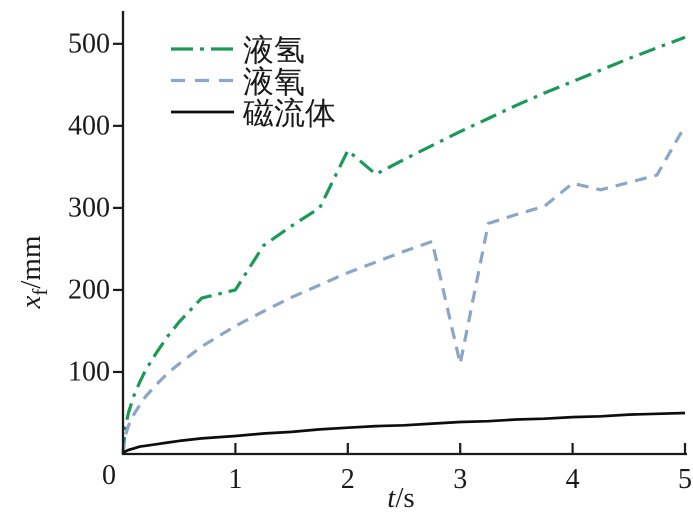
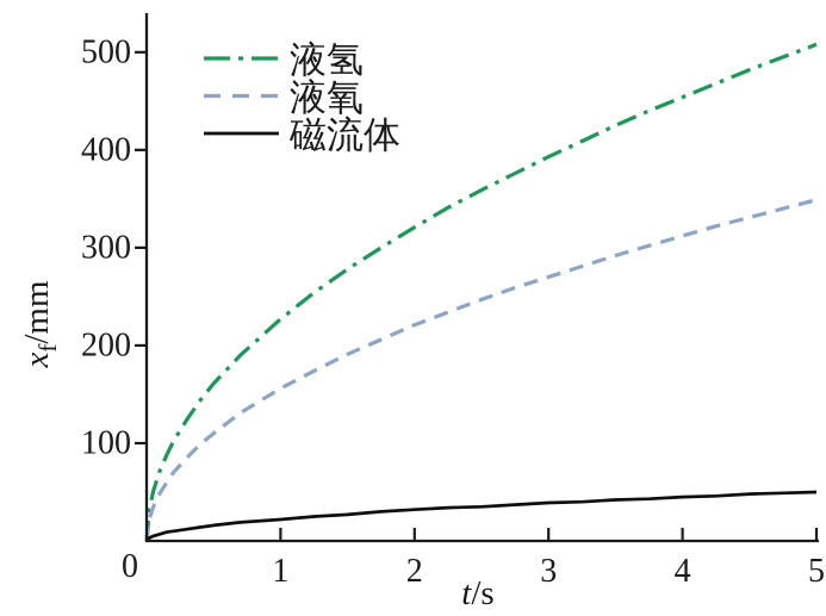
液氢/1: 200 -> 230
液氢/2: 370 -> 320
液氧/3: 110 -> 270
液氧/4: 330 -> 310
液氧/5: 400 -> 350
